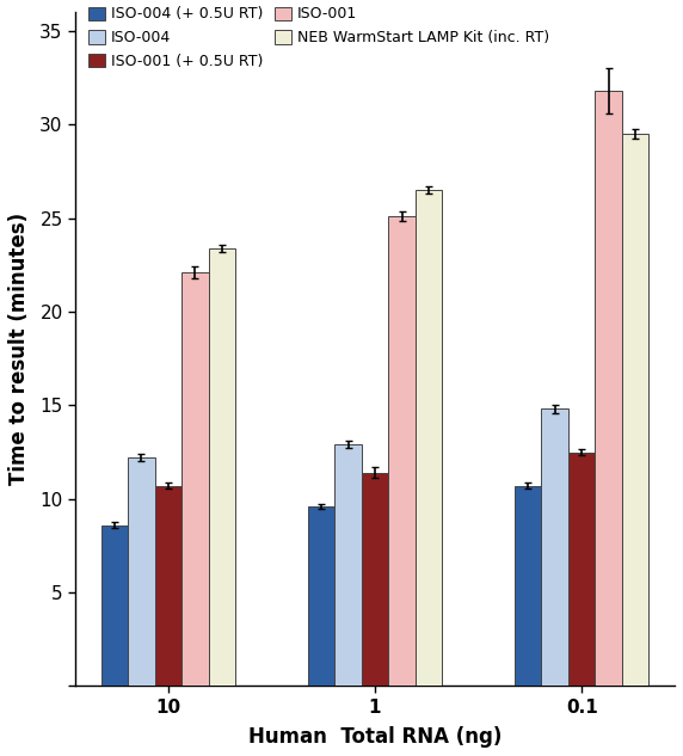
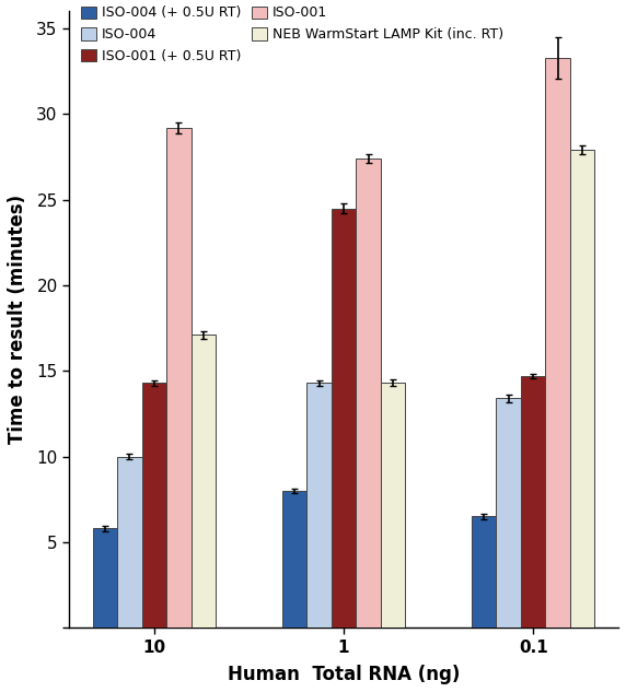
ISO-004 (+ 0.5U RT)/10: 8.6 -> 5.8
ISO-004/10: 12.2 -> 10.0
ISO-001 (+ 0.5U RT)/10: 10.7 -> 14.3
ISO-001/10: 22.1 -> 29.2
NEB WarmStart LAMP Kit (inc. RT)/10: 23.4 -> 17.1
ISO-004 (+ 0.5U RT)/1: 9.6 -> 8.0
ISO-004/1: 12.9 -> 14.3
ISO-001 (+ 0.5U RT)/1: 11.4 -> 24.5
ISO-001/1: 25.1 -> 27.4
NEB WarmStart LAMP Kit (inc. RT)/1: 26.5 -> 14.3
ISO-004 (+ 0.5U RT)/0.1: 10.7 -> 6.5
ISO-004/0.1: 14.8 -> 13.4
ISO-001 (+ 0.5U RT)/0.1: 12.5 -> 14.7
ISO-001/0.1: 31.8 -> 33.3
NEB WarmStart LAMP Kit (inc. RT)/0.1: 29.5 -> 27.9
